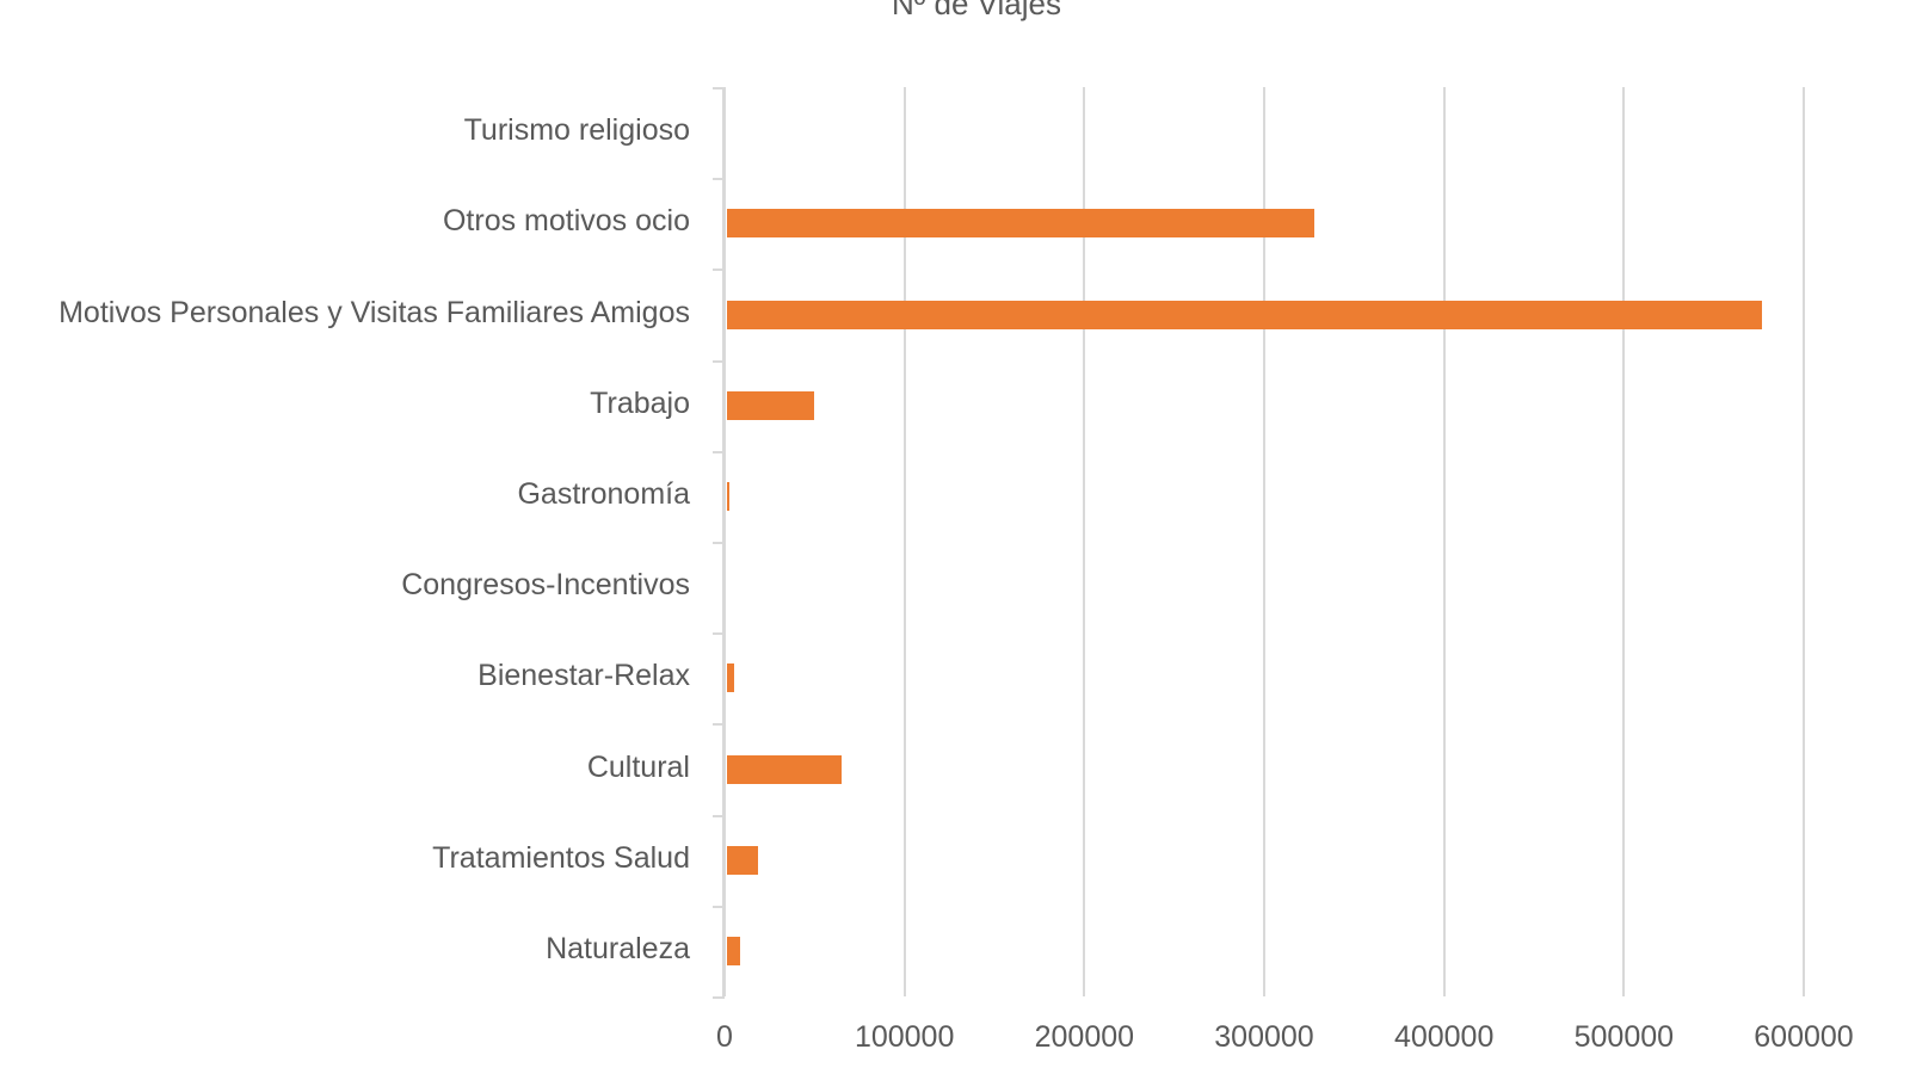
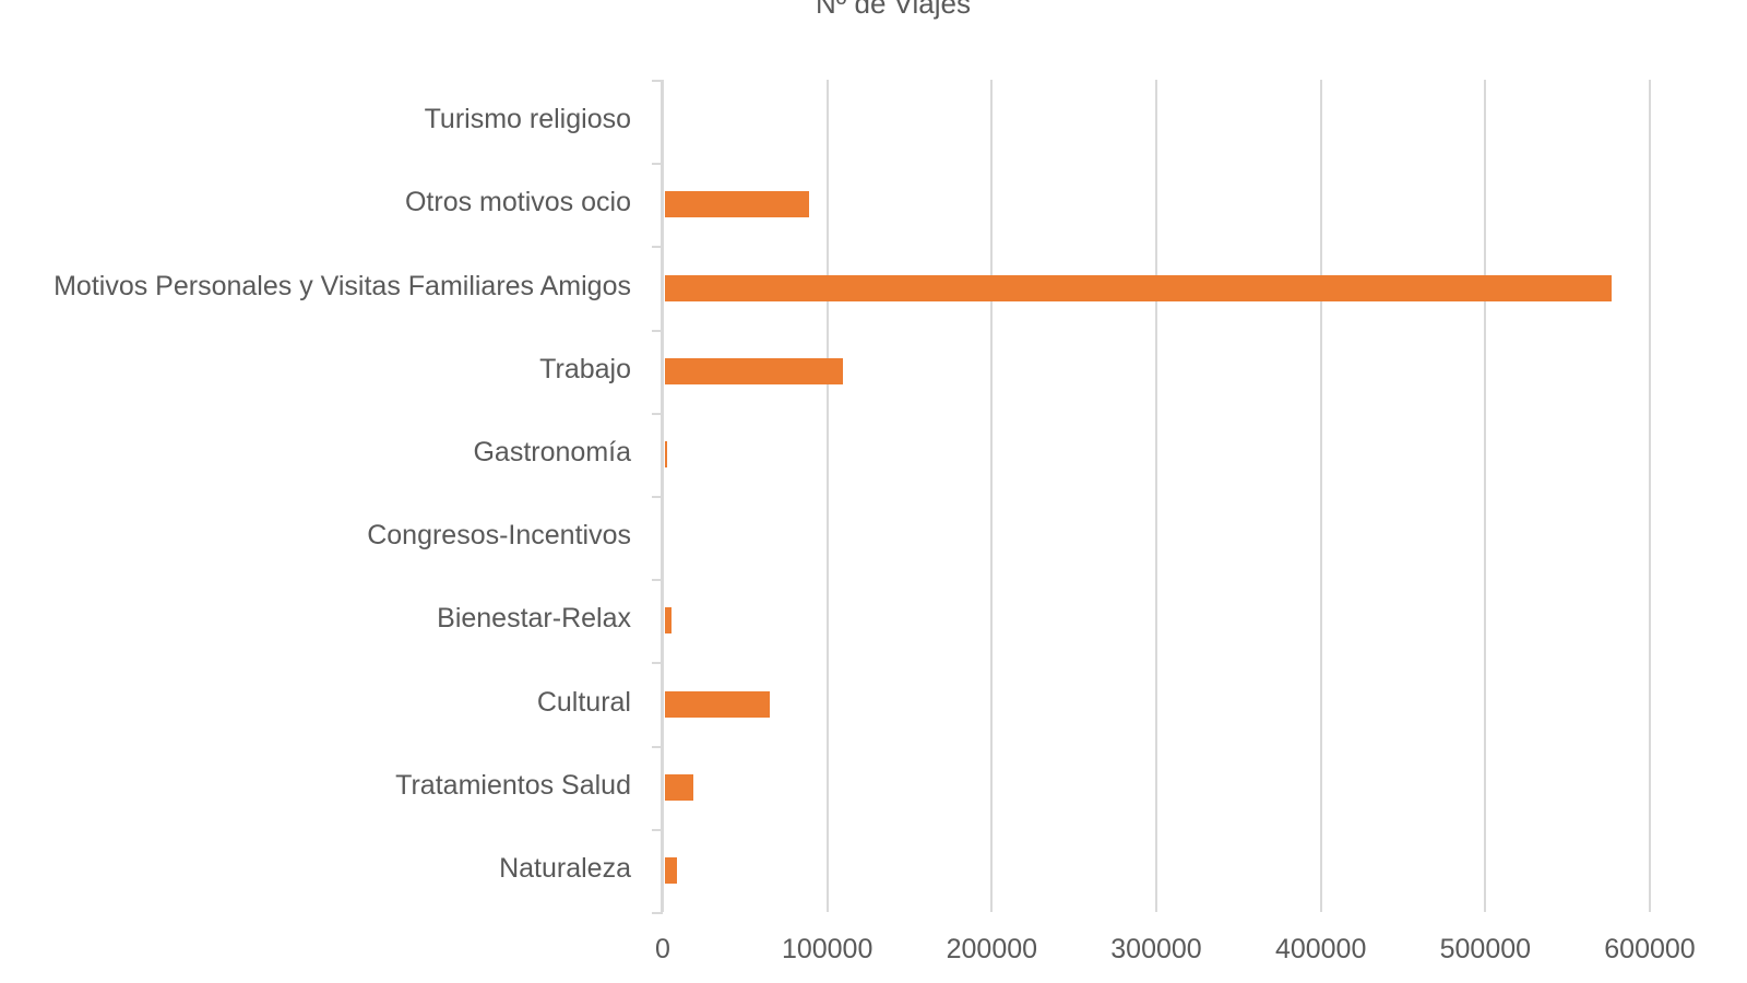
Otros motivos ocio: 328000 -> 89000
Trabajo: 50000 -> 110000
